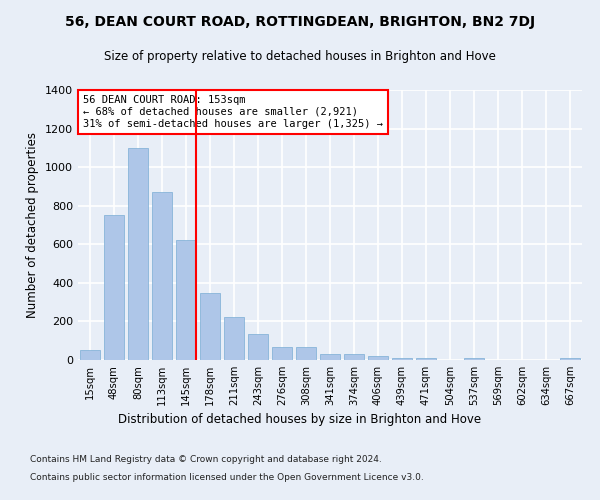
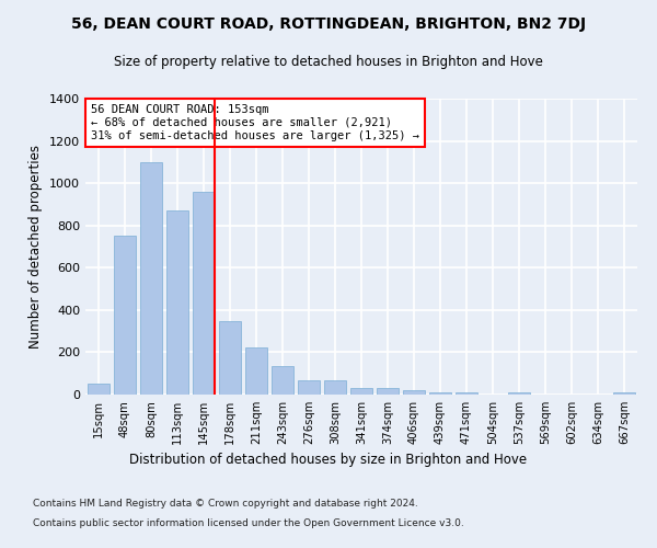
145sqm: 620 -> 960
